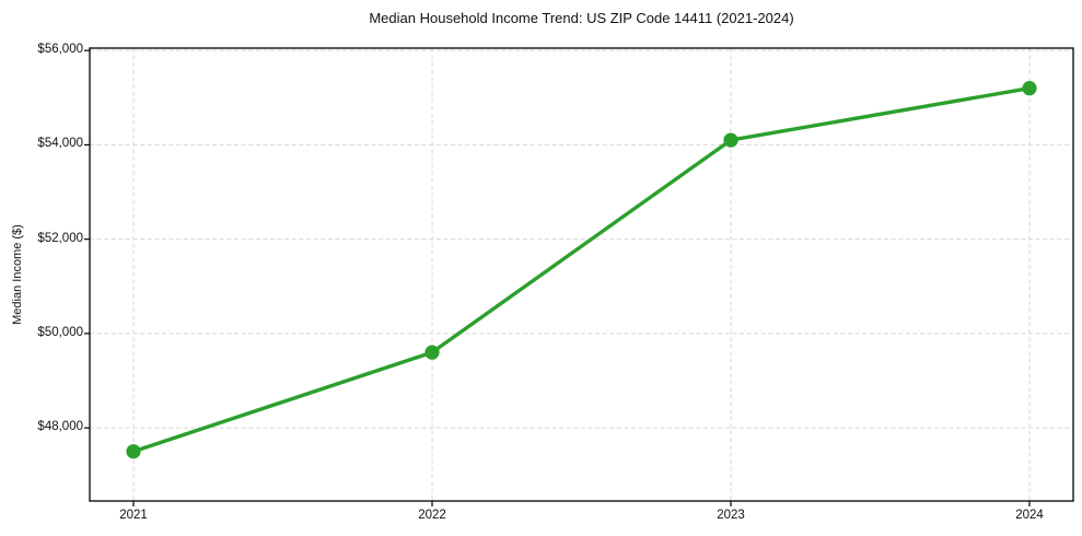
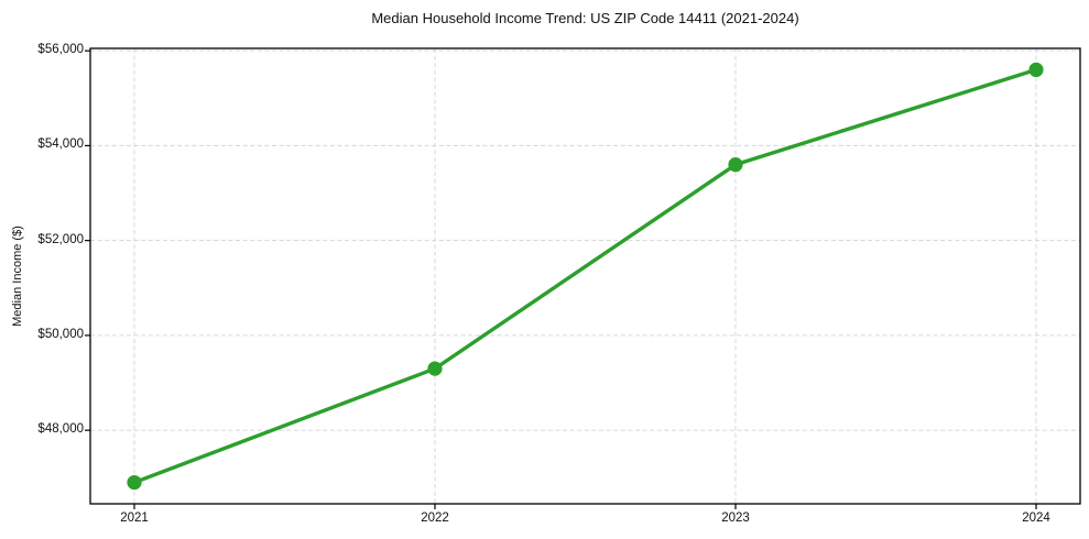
2021: $47500 -> $46900
2022: $49600 -> $49300
2023: $54100 -> $53600
2024: $55200 -> $55600
